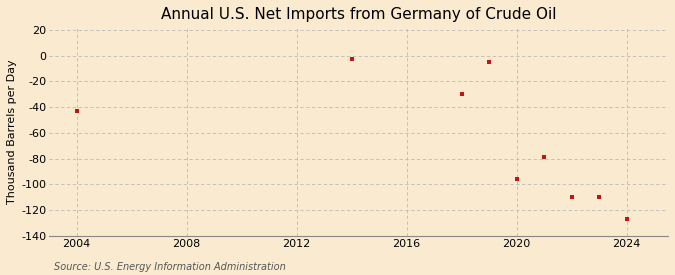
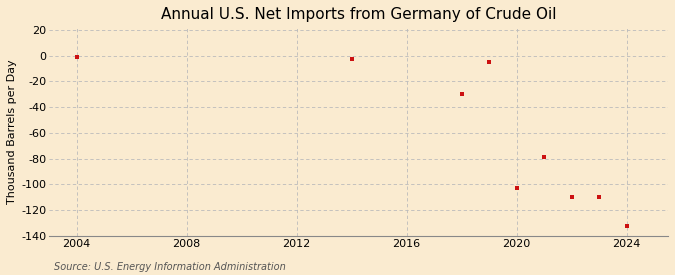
2004: -43 -> -1
2020: -96 -> -103
2024: -127 -> -132
